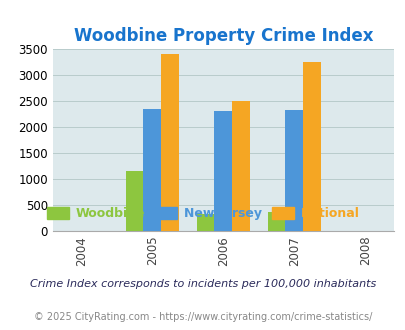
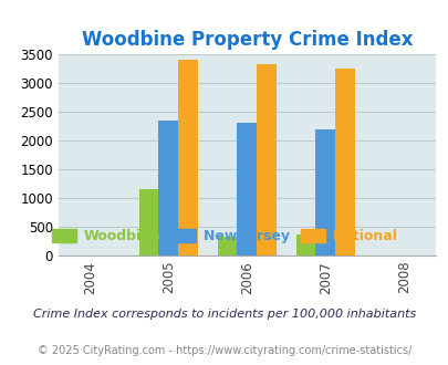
National/2006: 2500 -> 3340
New Jersey/2007: 2340 -> 2200
